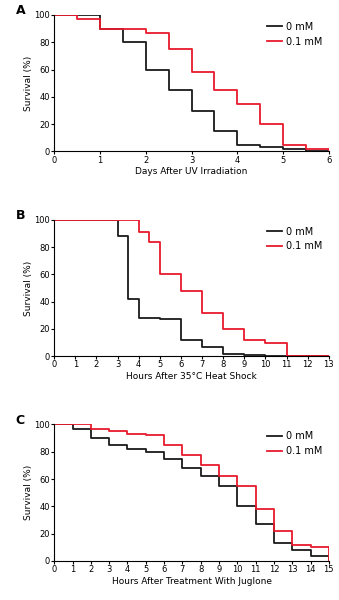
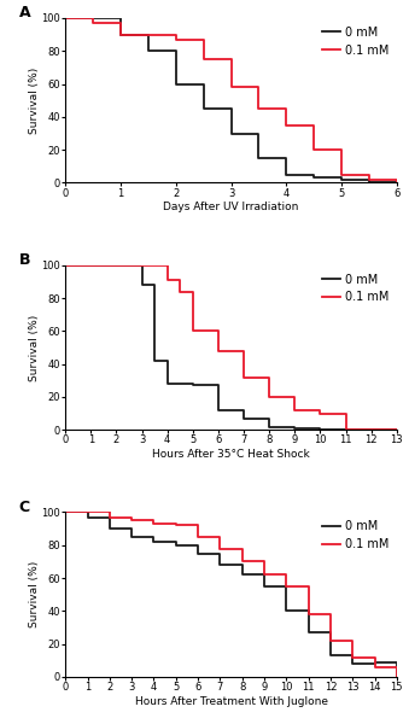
0 mM/14: 4 -> 9
0.1 mM/14: 10 -> 6
